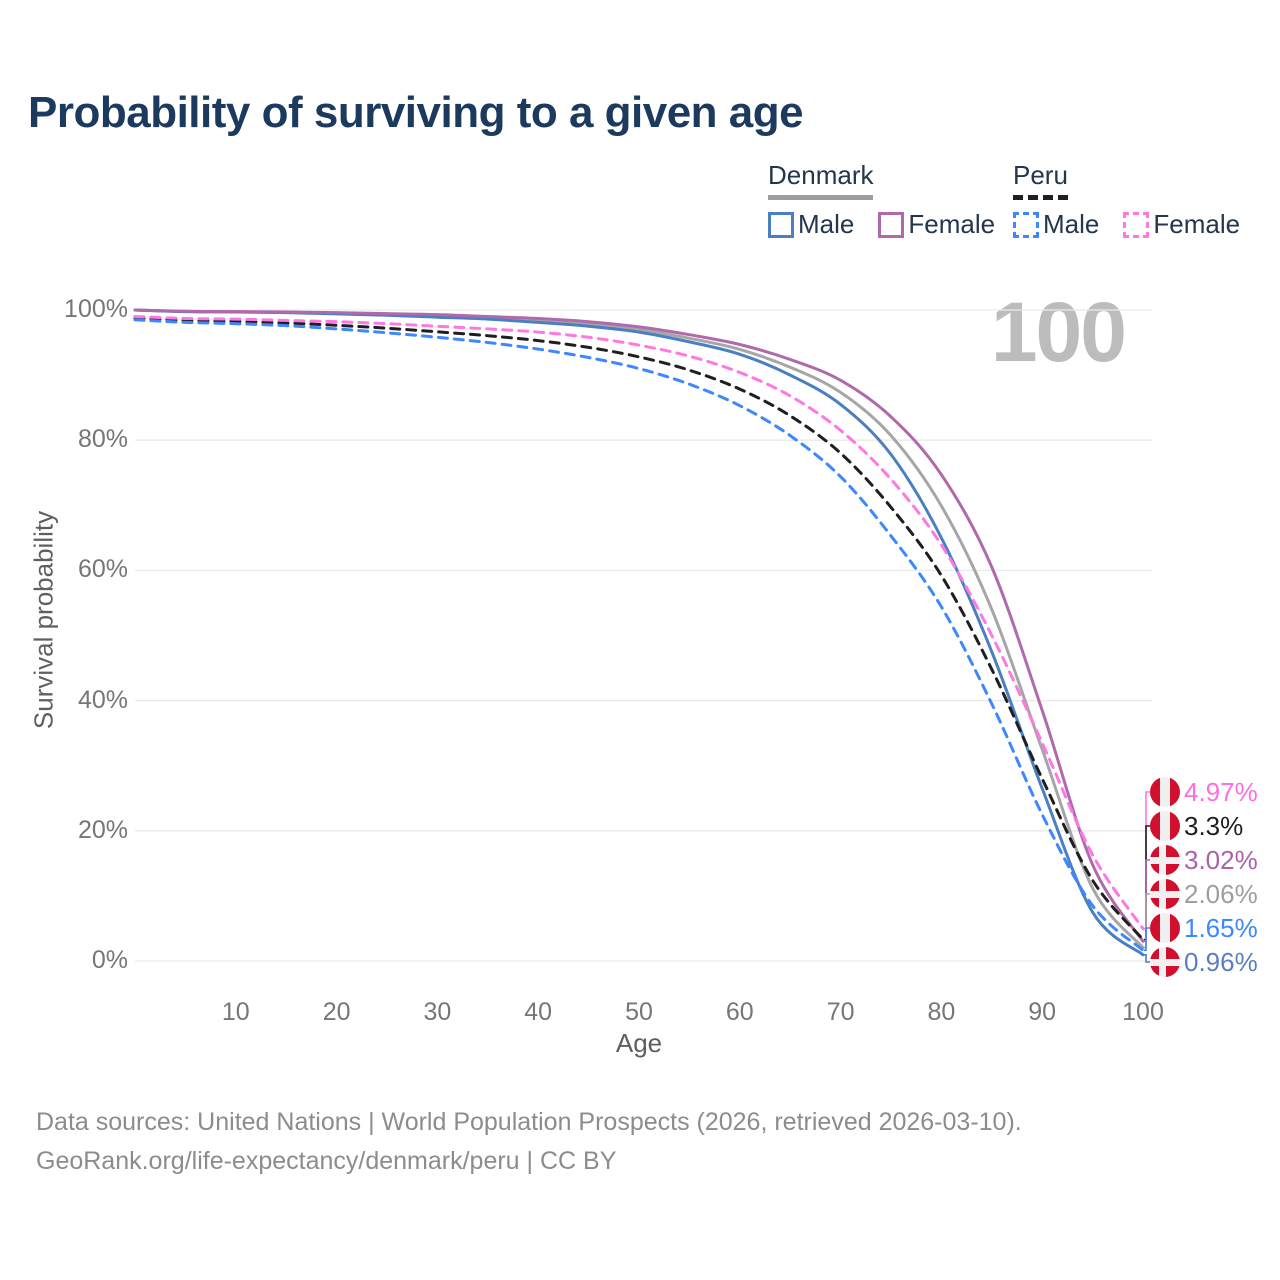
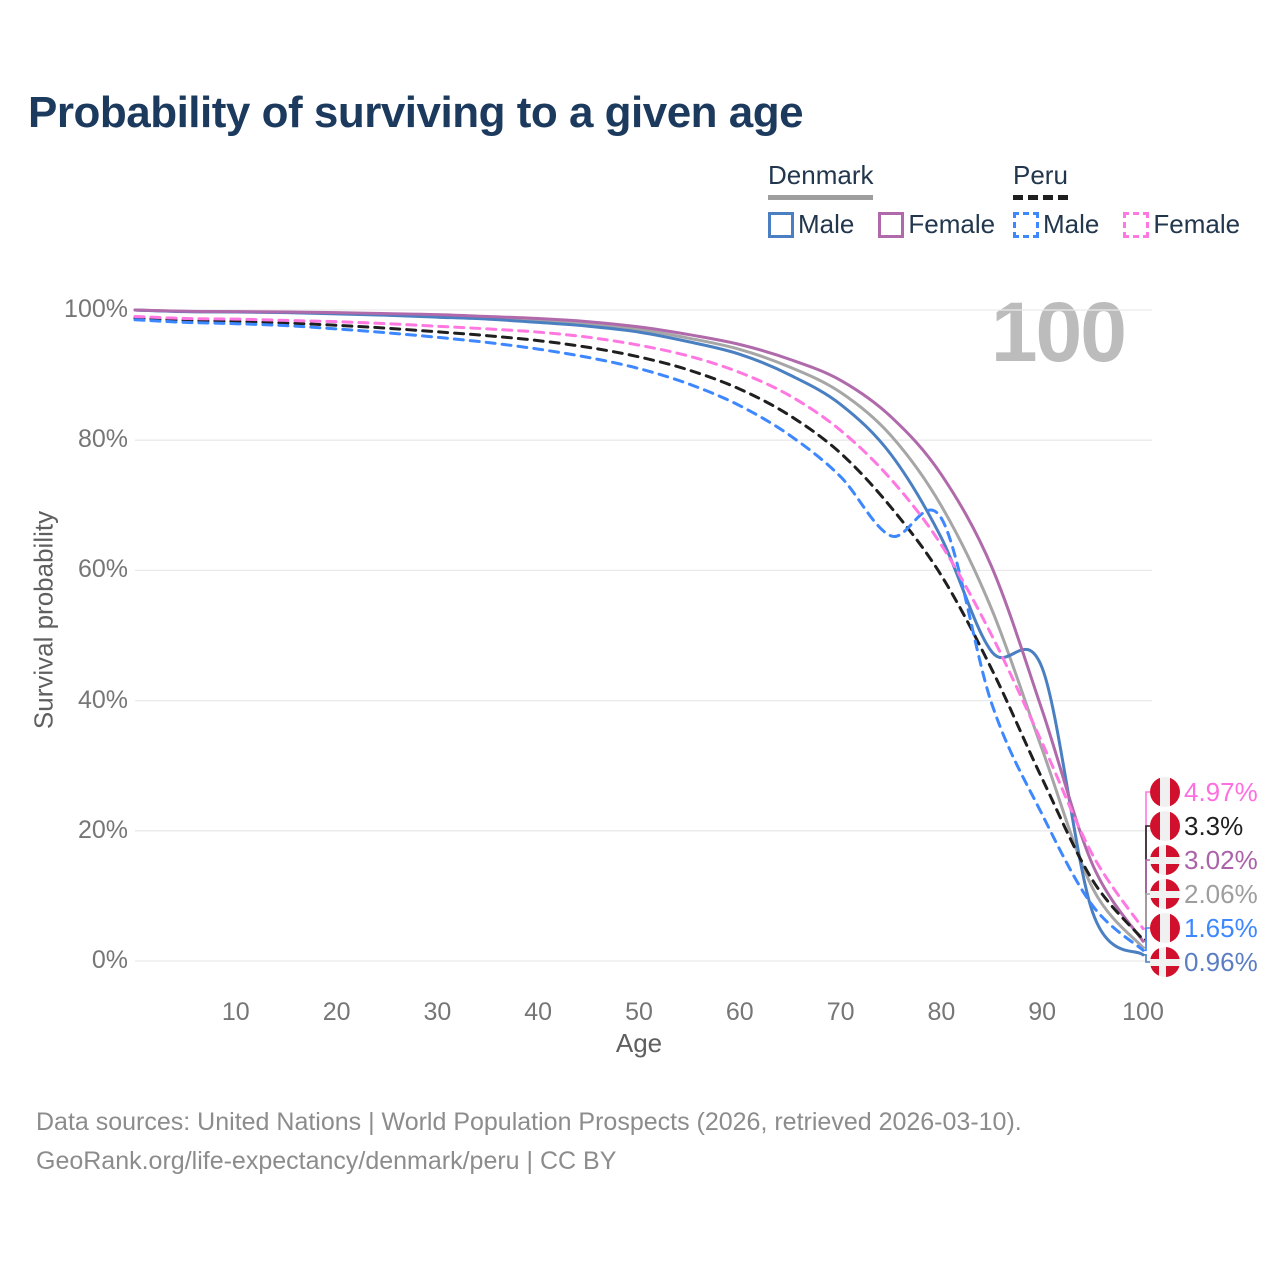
Peru Male/80: 54% -> 68%
Denmark Male/90: 26% -> 45%
